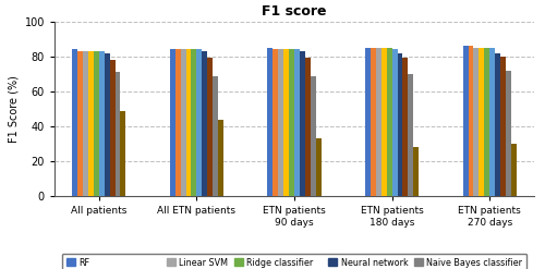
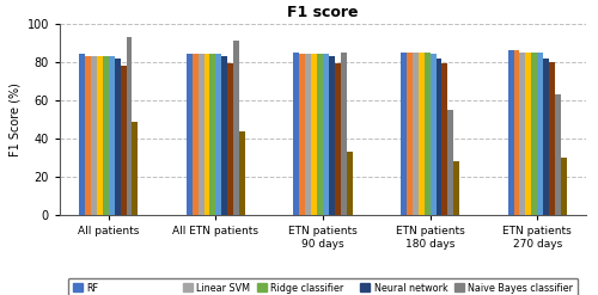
Naive Bayes classifier/All patients: 71 -> 93
Naive Bayes classifier/All ETN patients: 69 -> 91
Naive Bayes classifier/ETN patients 90 days: 69 -> 85
Naive Bayes classifier/ETN patients 180 days: 70 -> 55
Naive Bayes classifier/ETN patients 270 days: 72 -> 63
